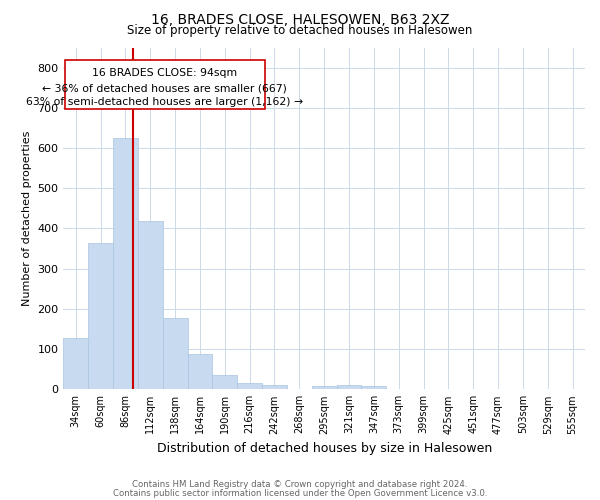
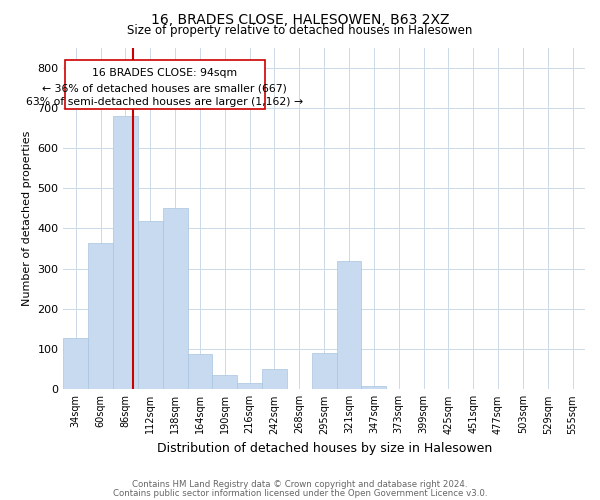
86sqm: 625 -> 680
138sqm: 178 -> 450
242sqm: 10 -> 50
295sqm: 8 -> 90
321sqm: 10 -> 320
